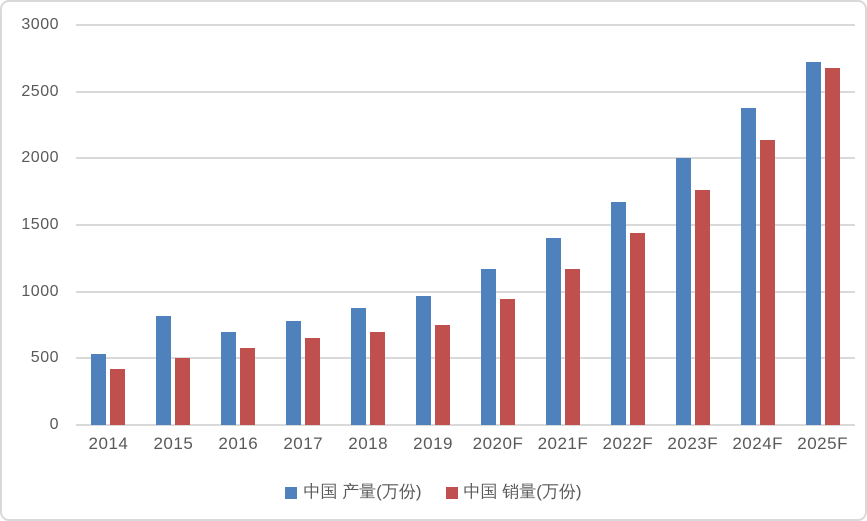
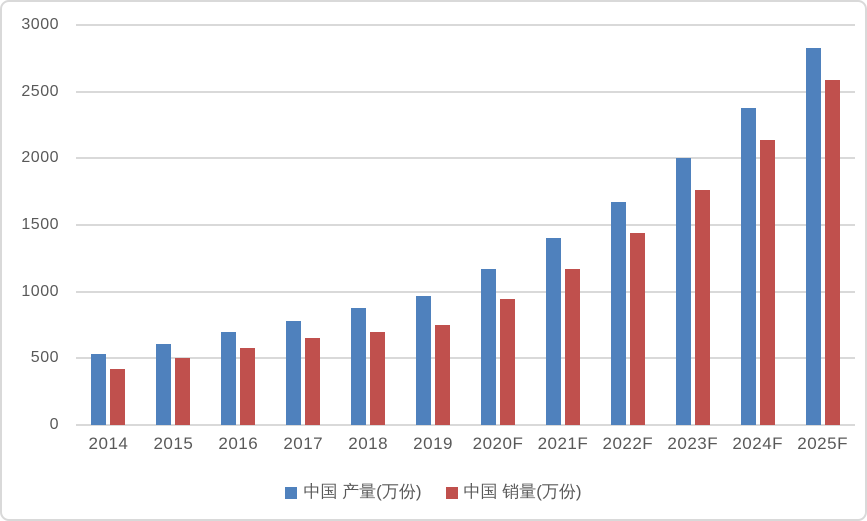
中国 产量(万份)/2015: 820 -> 610
中国 产量(万份)/2025F: 2720 -> 2820
中国 销量(万份)/2025F: 2680 -> 2580
